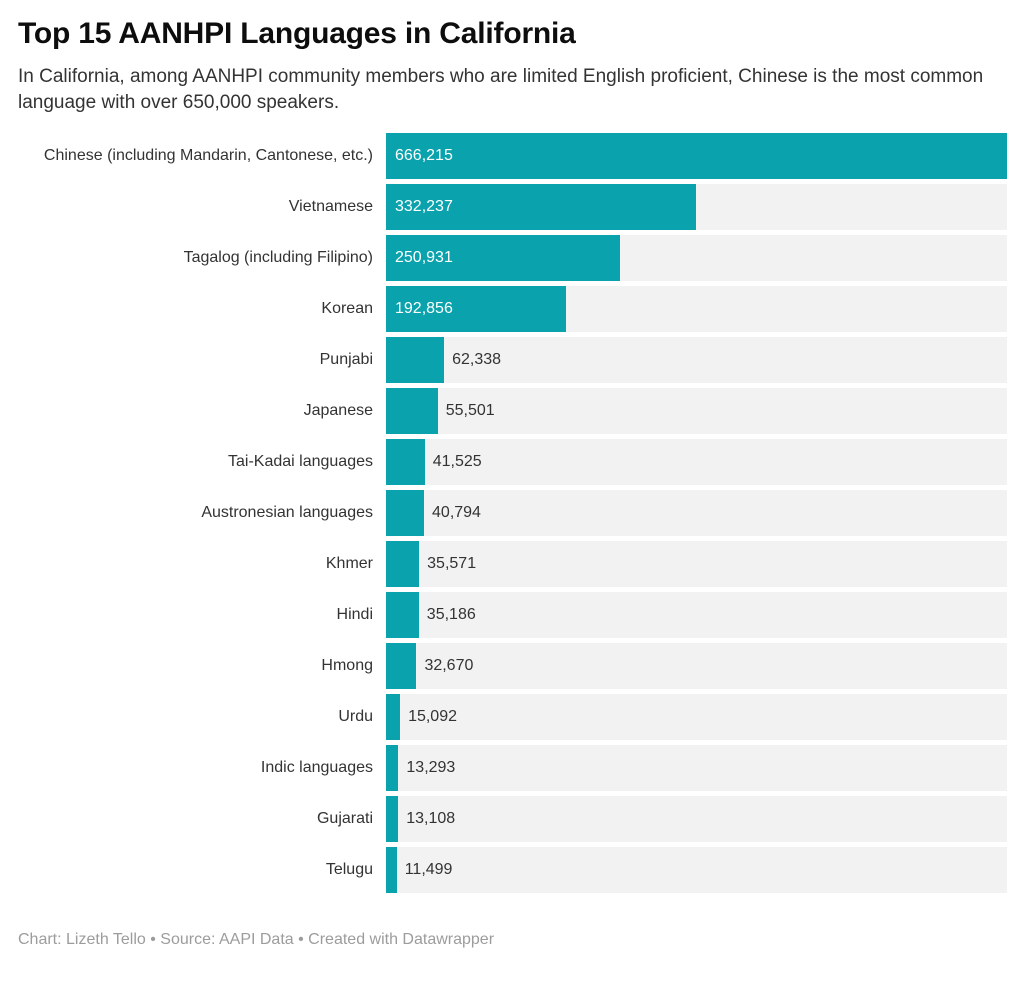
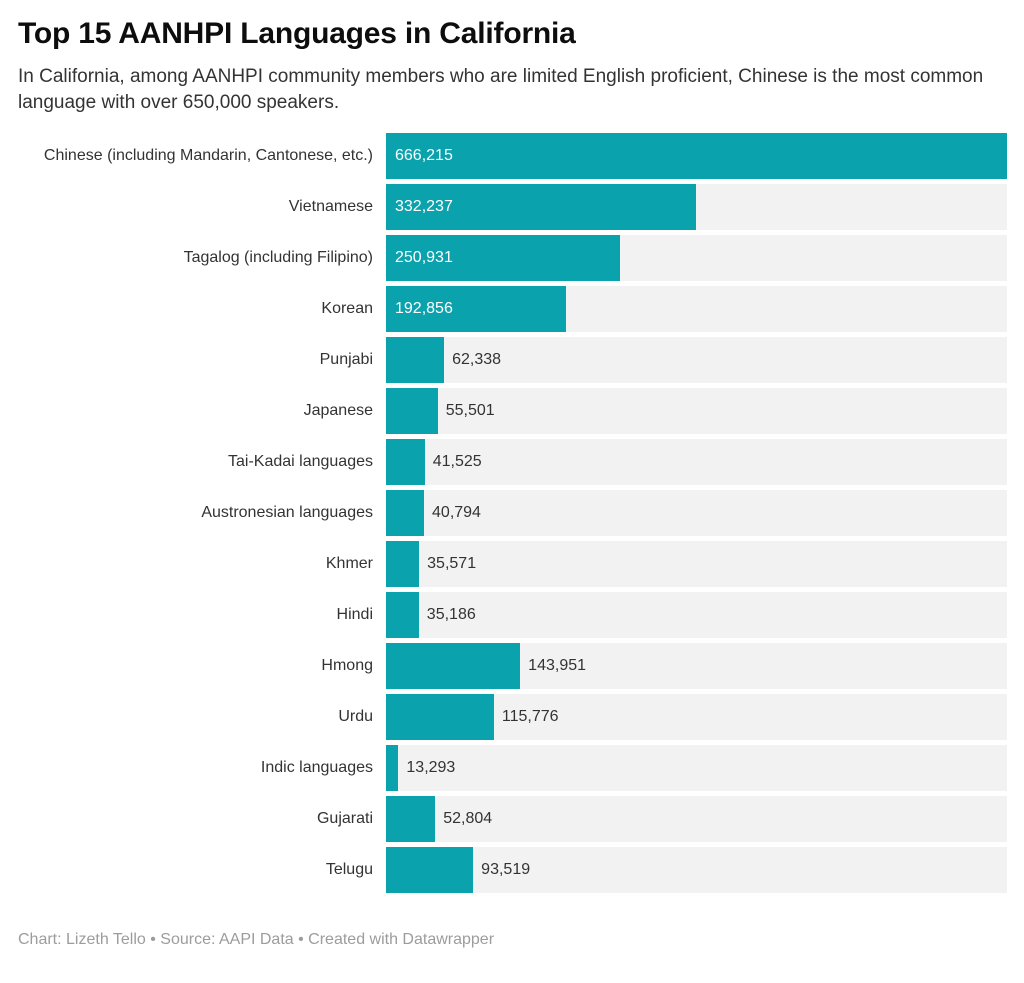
Hmong: 32,670 -> 143,951
Urdu: 15,092 -> 115,776
Gujarati: 13,108 -> 52,804
Telugu: 11,499 -> 93,519
